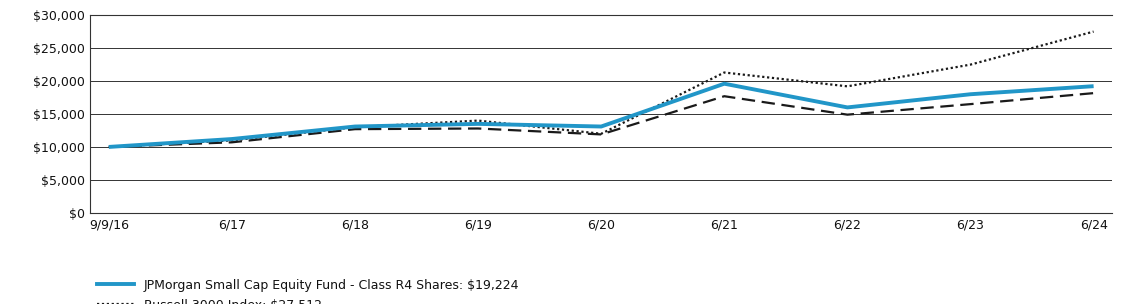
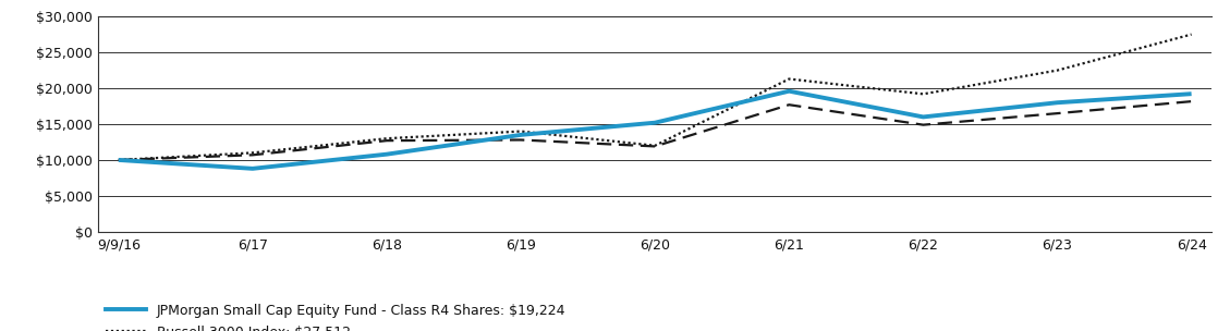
JPMorgan Small Cap Equity Fund - Class R4 Shares: $19,224/6/17: $11,200 -> $8,800
JPMorgan Small Cap Equity Fund - Class R4 Shares: $19,224/6/18: $13,100 -> $10,800
JPMorgan Small Cap Equity Fund - Class R4 Shares: $19,224/6/20: $13,100 -> $15,200
